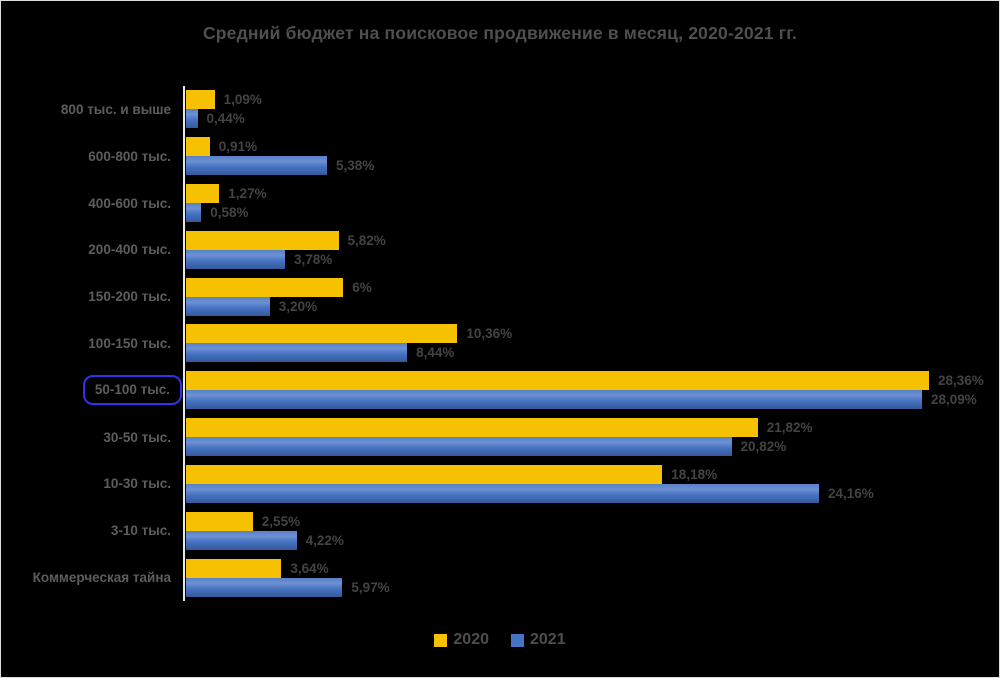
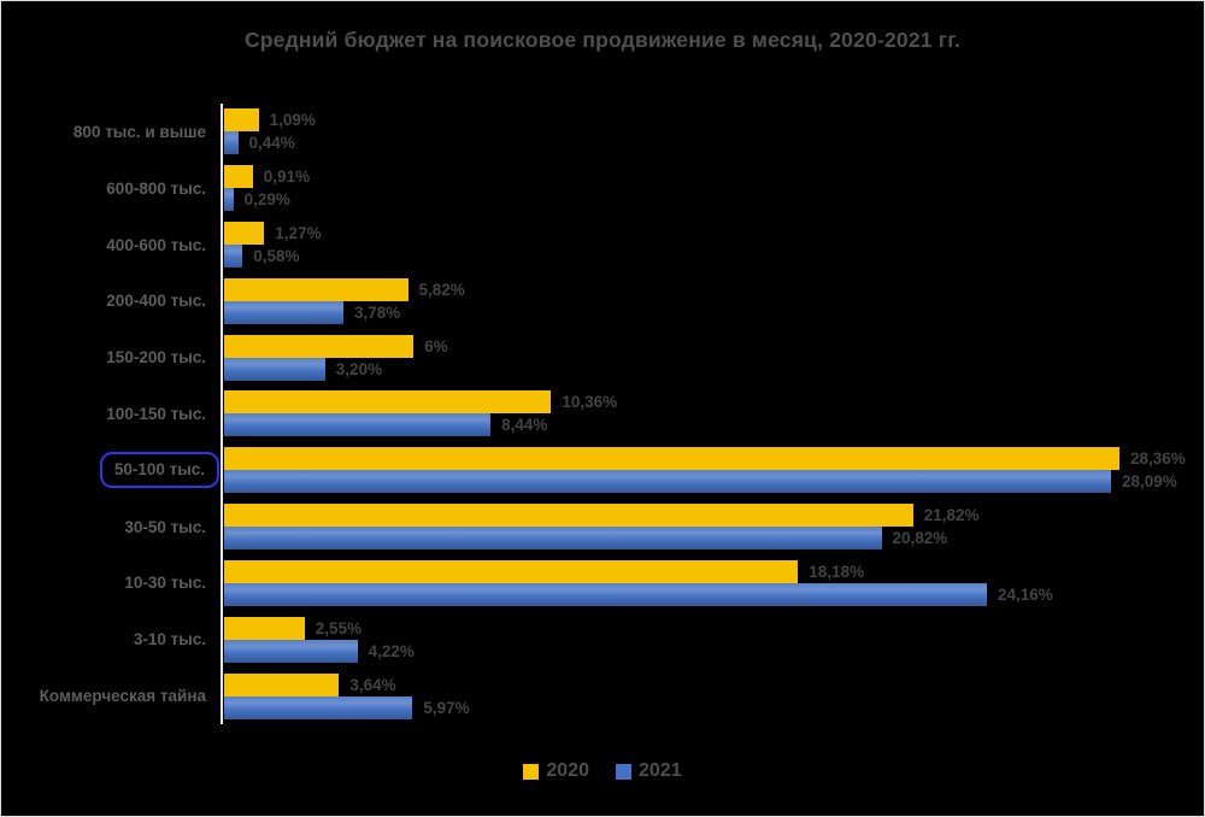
2021/600-800 тыс.: 5,38% -> 0,29%
